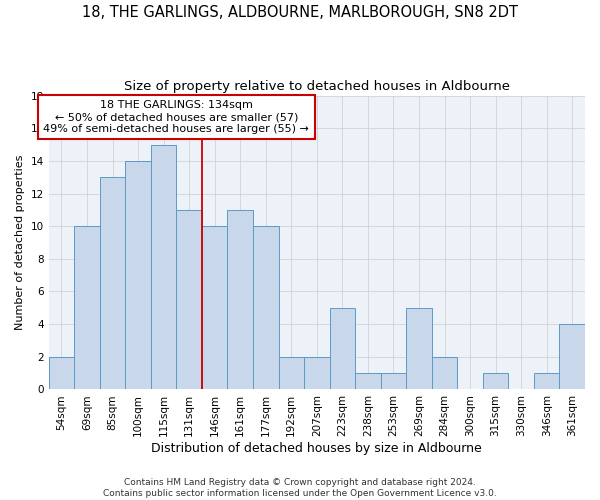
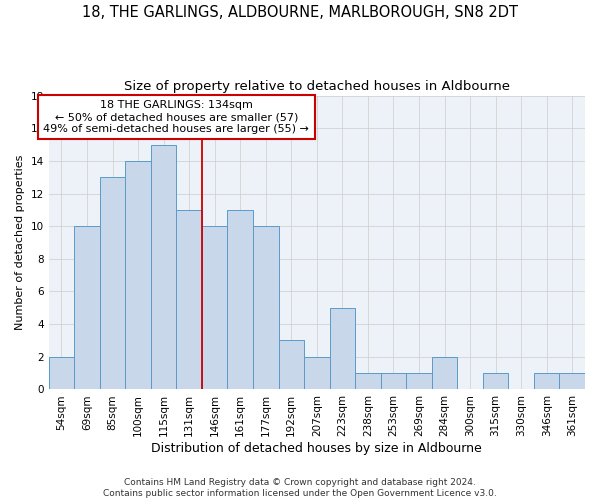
192sqm: 2 -> 3
269sqm: 5 -> 1
361sqm: 4 -> 1
